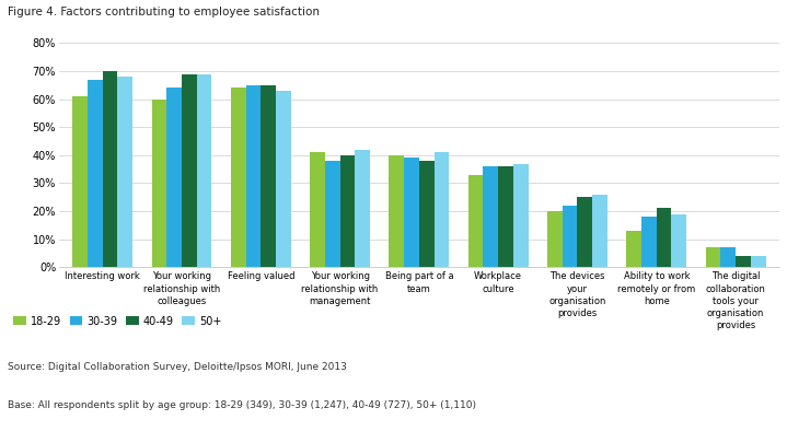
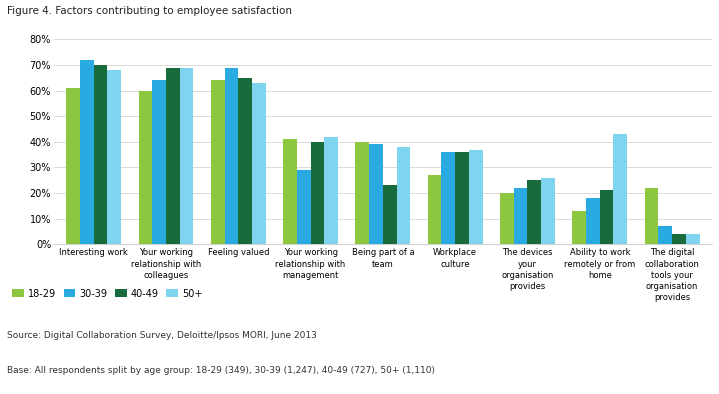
30-39/Interesting work: 67% -> 72%
30-39/Feeling valued: 65% -> 69%
30-39/Your working relationship with management: 38% -> 29%
40-49/Being part of a team: 38% -> 23%
50+/Being part of a team: 41% -> 38%
18-29/Workplace culture: 33% -> 27%
50+/Ability to work remotely or from home: 19% -> 43%
18-29/The digital collaboration tools your organisation provides: 7% -> 22%
